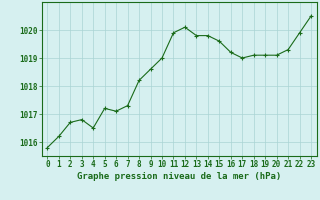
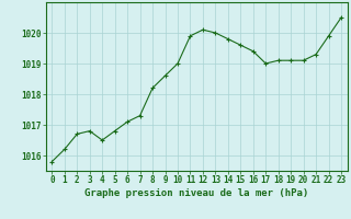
5: 1017.2 -> 1016.8
13: 1019.8 -> 1020.0
16: 1019.2 -> 1019.4
